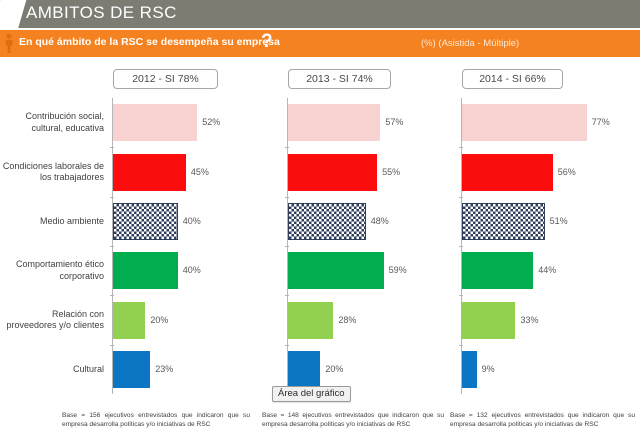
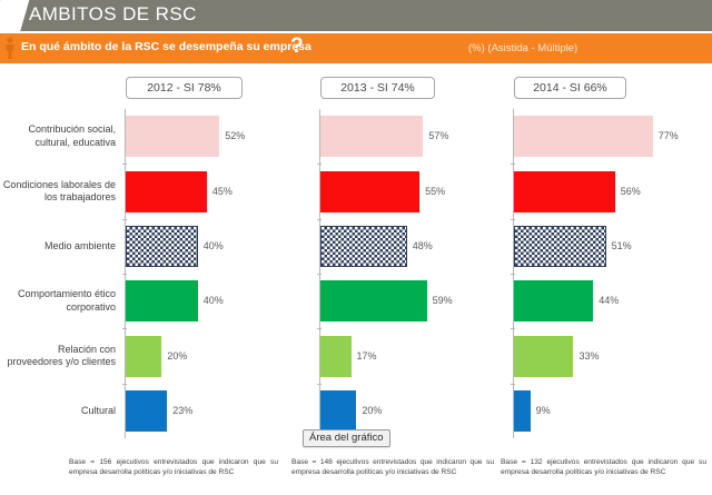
2013 - SI 74%/Relación con proveedores y/o clientes: 28% -> 17%
